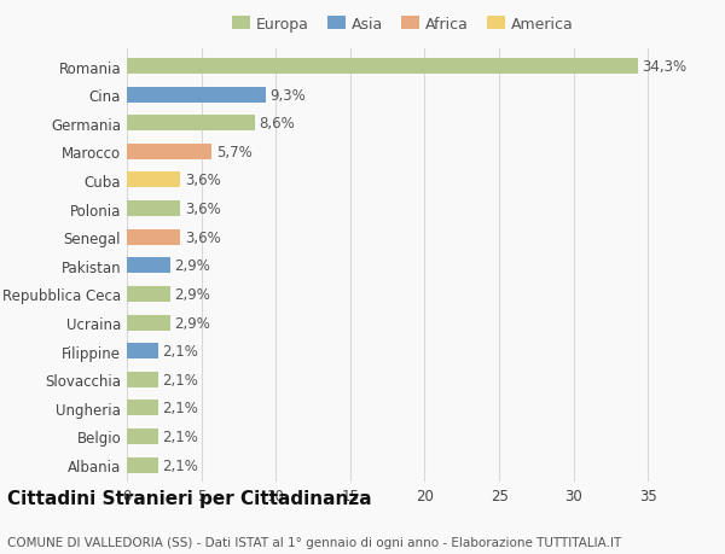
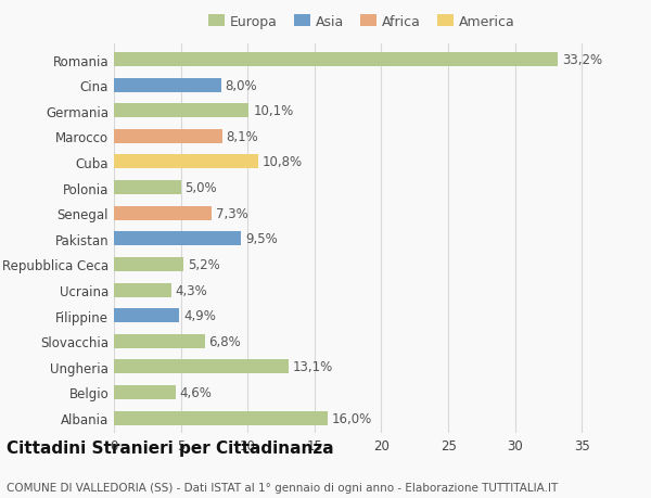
Romania: 34,3% -> 33,2%
Cina: 9,3% -> 8,0%
Germania: 8,6% -> 10,1%
Marocco: 5,7% -> 8,1%
Cuba: 3,6% -> 10,8%
Polonia: 3,6% -> 5,0%
Senegal: 3,6% -> 7,3%
Pakistan: 2,9% -> 9,5%
Repubblica Ceca: 2,9% -> 5,2%
Ucraina: 2,9% -> 4,3%
Filippine: 2,1% -> 4,9%
Slovacchia: 2,1% -> 6,8%
Ungheria: 2,1% -> 13,1%
Belgio: 2,1% -> 4,6%
Albania: 2,1% -> 16,0%
